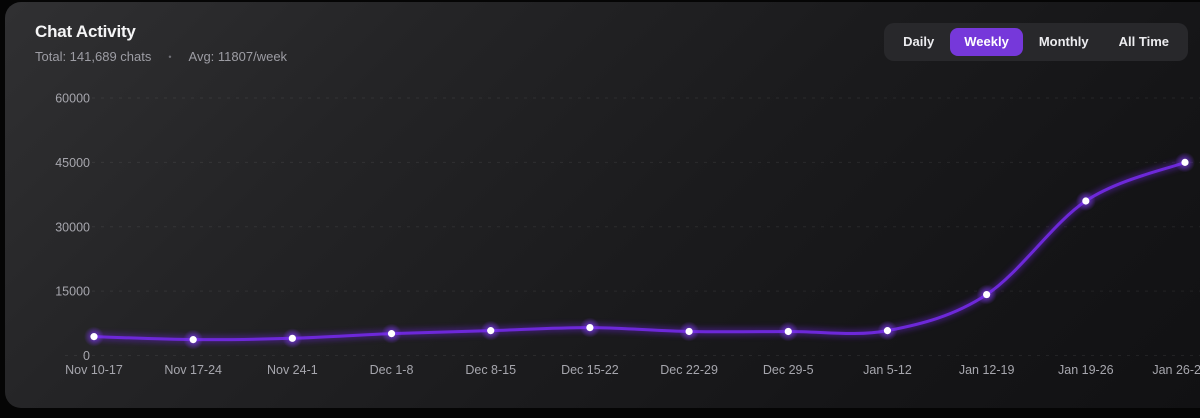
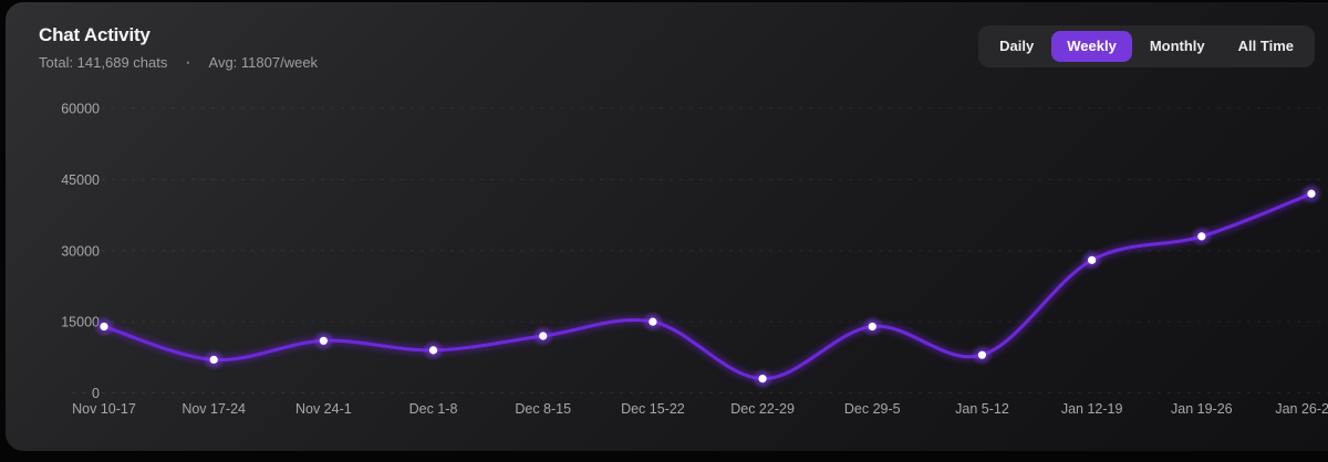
Nov 10-17: 4000 -> 14000
Nov 17-24: 4000 -> 7000
Nov 24-1: 4000 -> 11000
Dec 1-8: 5000 -> 9000
Dec 8-15: 6000 -> 12000
Dec 15-22: 6000 -> 15000
Dec 22-29: 6000 -> 3000
Dec 29-5: 6000 -> 14000
Jan 5-12: 6000 -> 8000
Jan 12-19: 14000 -> 28000
Jan 19-26: 36000 -> 33000
Jan 26-2: 45000 -> 42000
